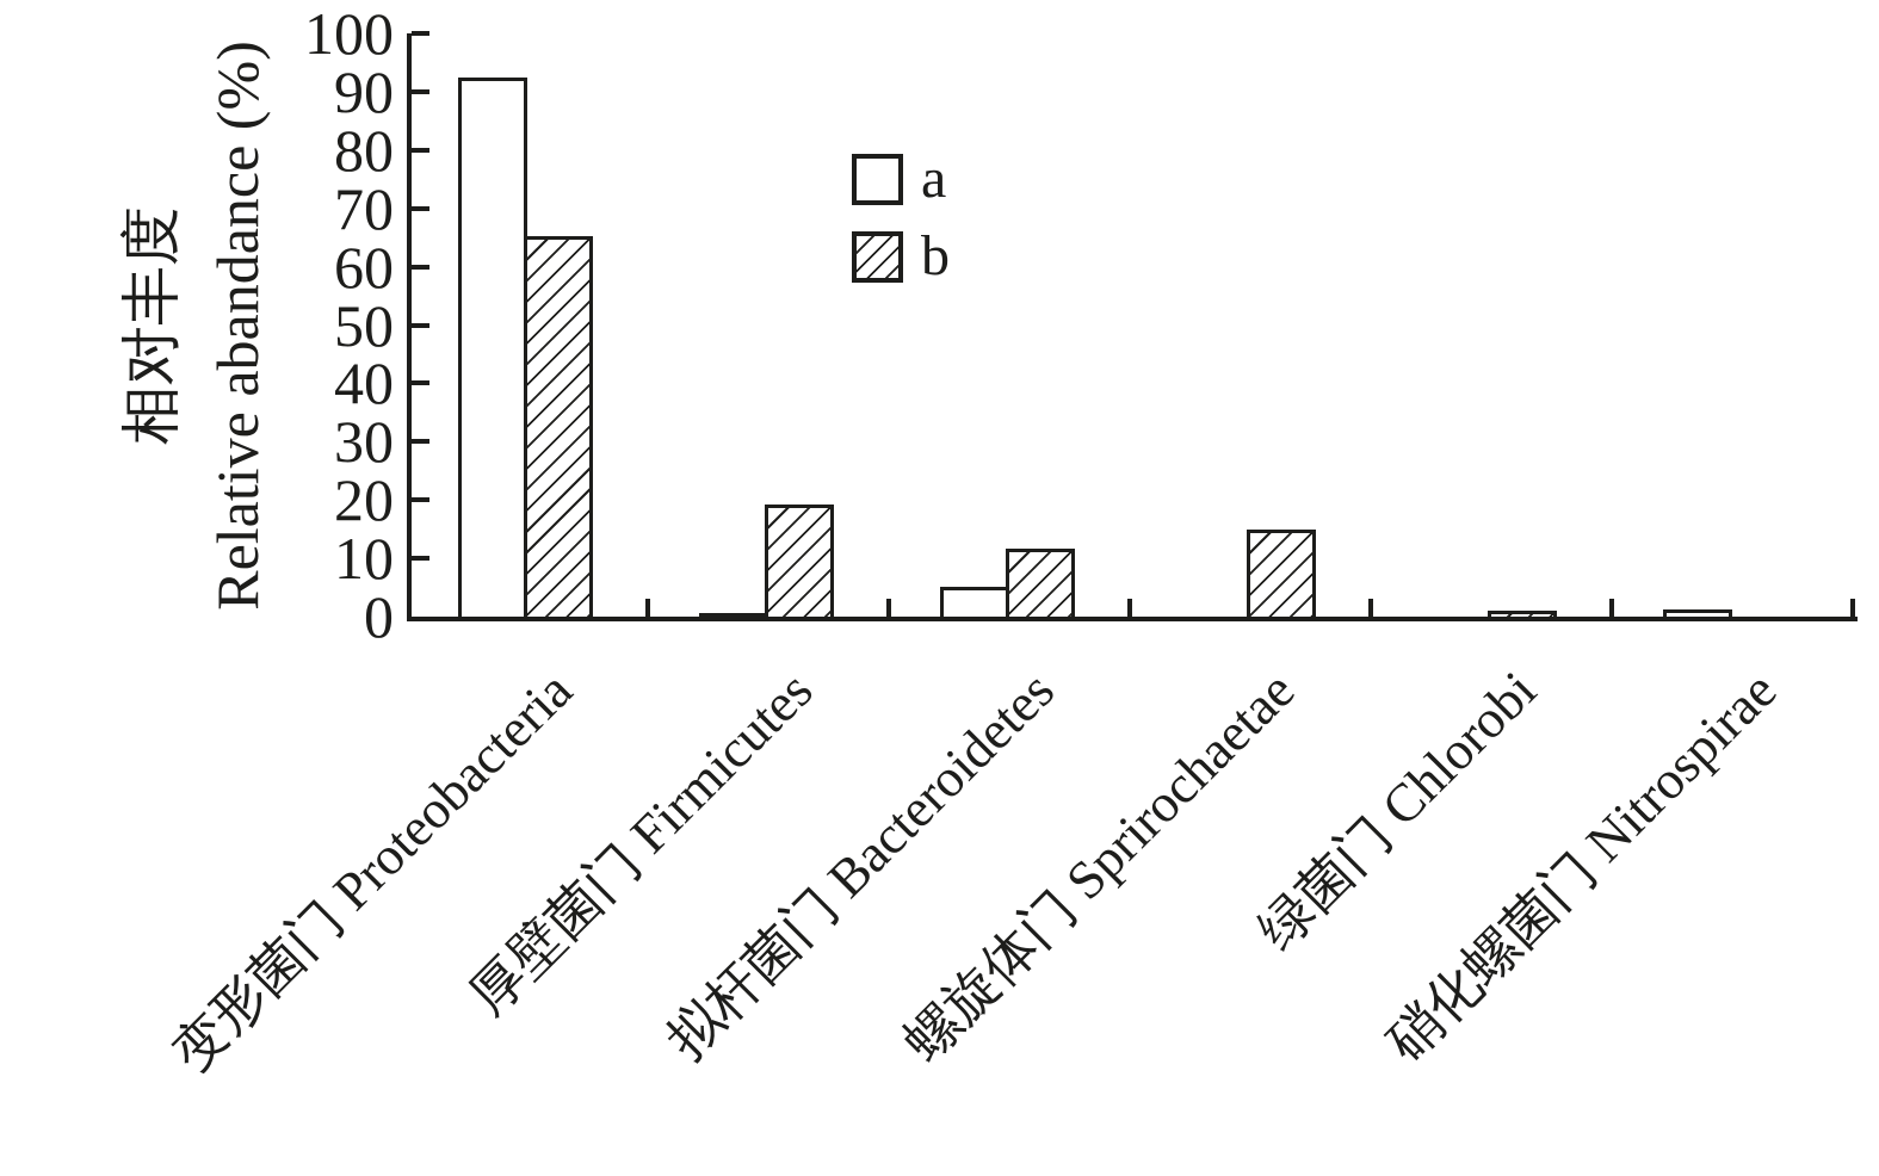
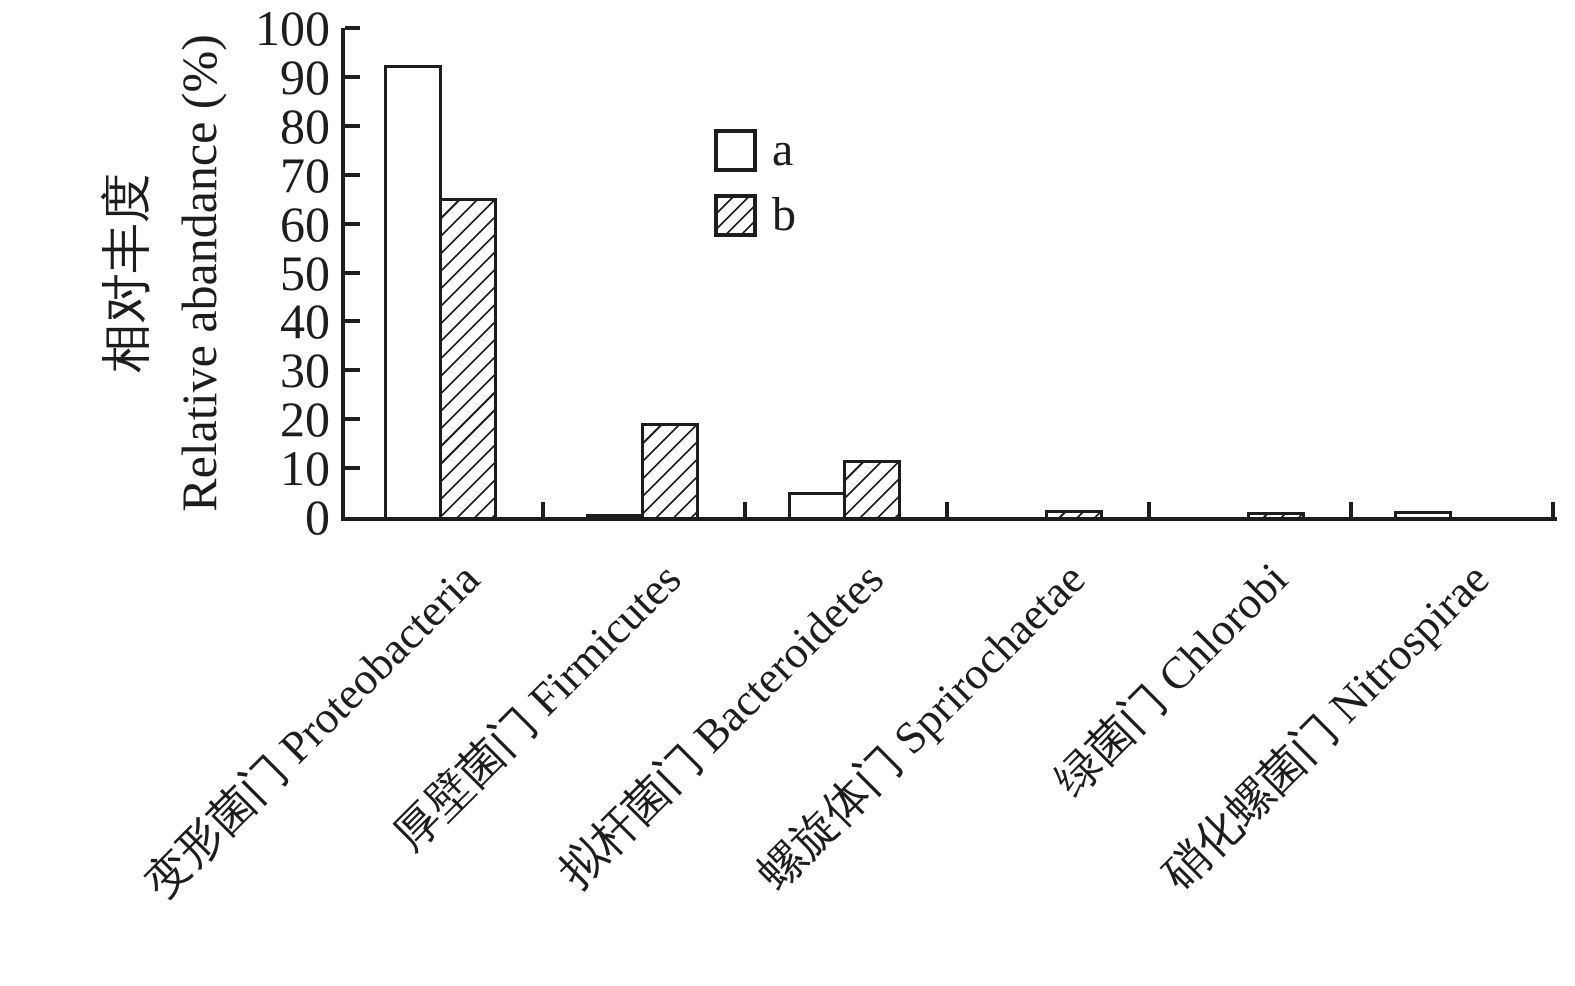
b/螺旋体门 Sprirochaetae: 15 -> 1
